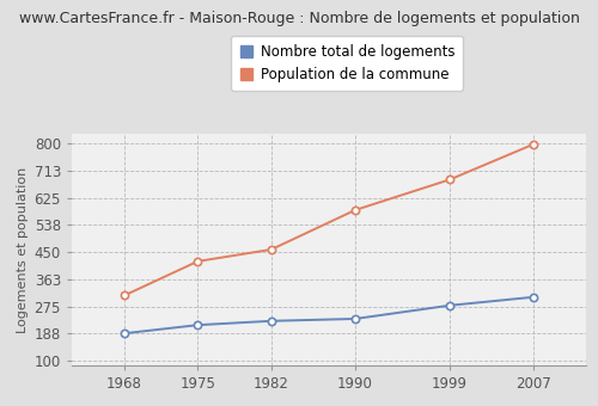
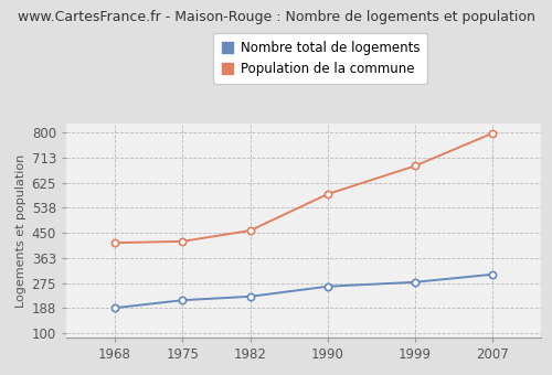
Population de la commune/1968: 310 -> 415
Nombre total de logements/1990: 235 -> 263
